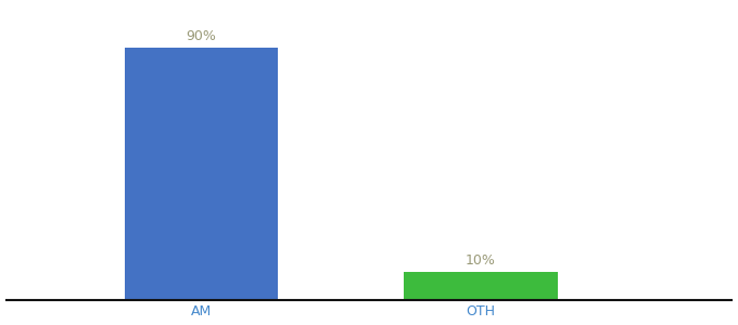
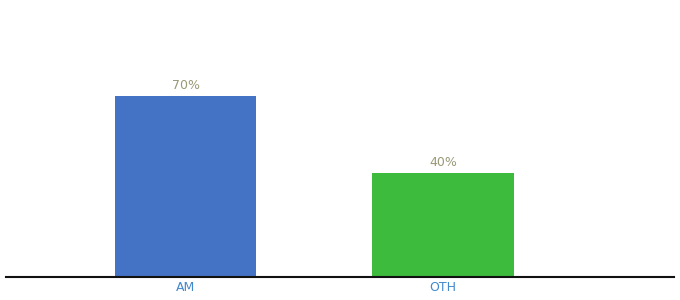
AM: 90% -> 70%
OTH: 10% -> 40%
